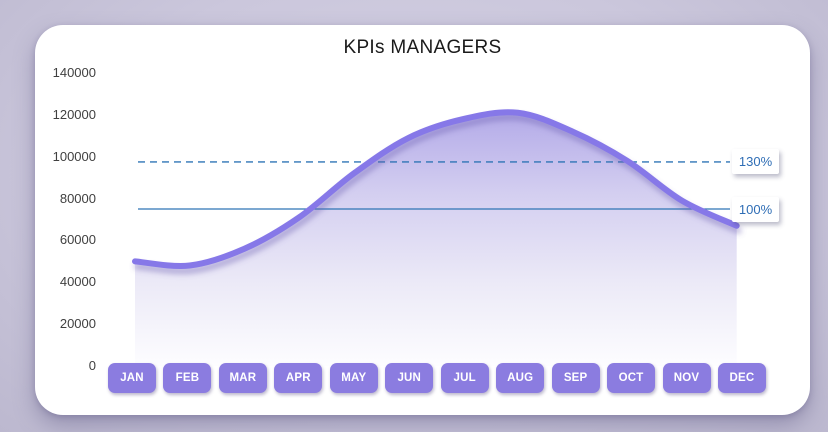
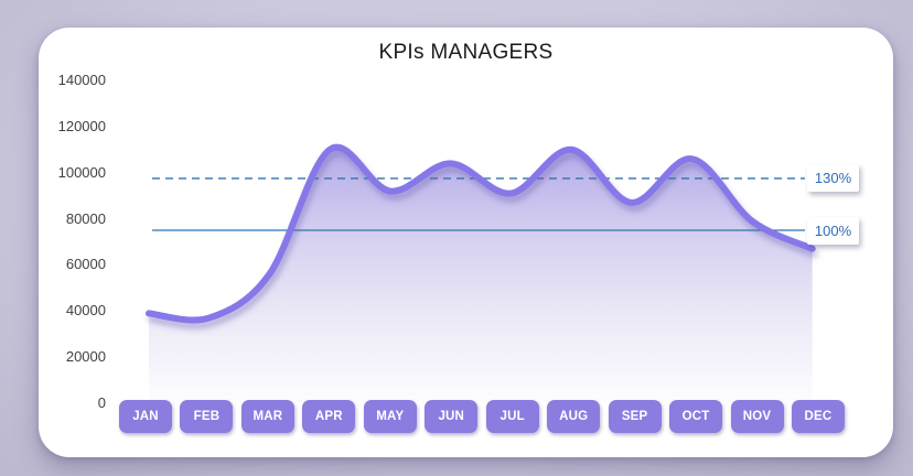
JAN: 50000 -> 39000
FEB: 48000 -> 37000
APR: 71000 -> 110000
JUN: 109000 -> 104000
JUL: 118000 -> 91000
AUG: 121000 -> 110000
SEP: 112000 -> 87000
OCT: 98000 -> 106000
